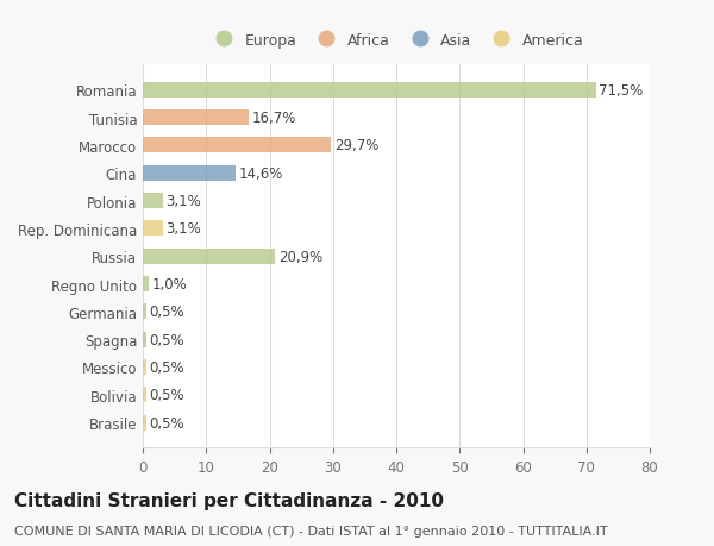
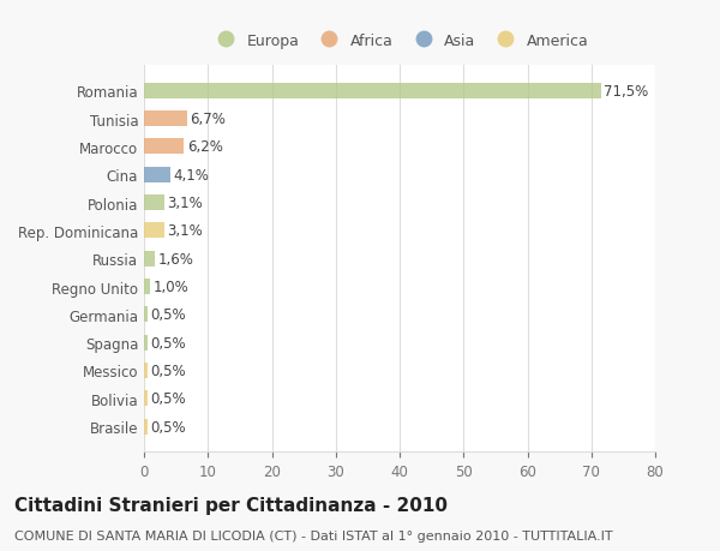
Tunisia: 16,7% -> 6,7%
Marocco: 29,7% -> 6,2%
Cina: 14,6% -> 4,1%
Russia: 20,9% -> 1,6%
